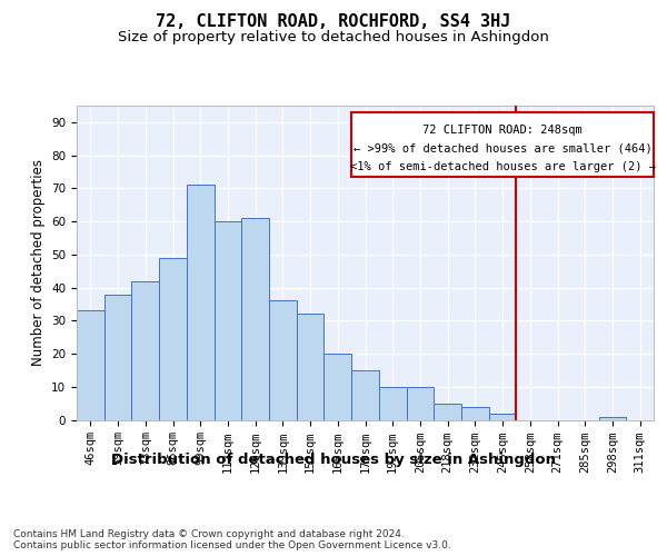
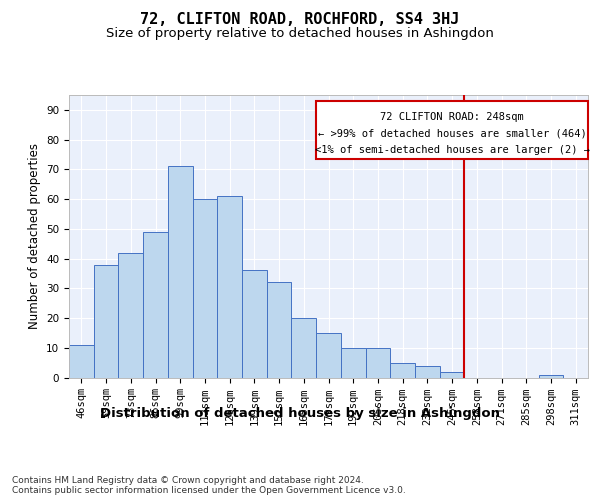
46sqm: 33 -> 11
